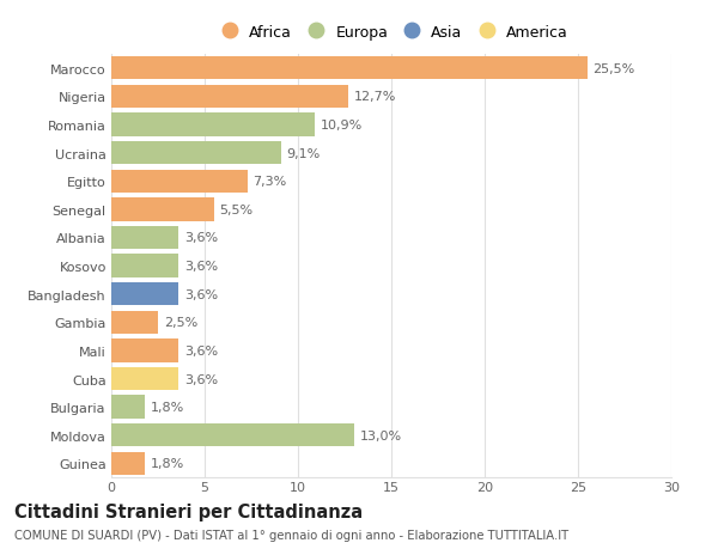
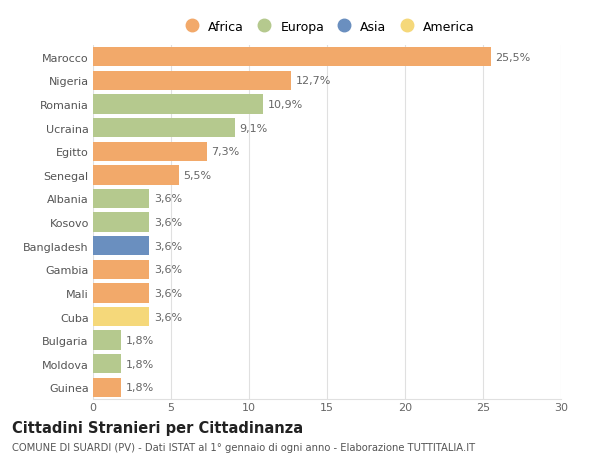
Gambia: 2,5% -> 3,6%
Moldova: 13,0% -> 1,8%
